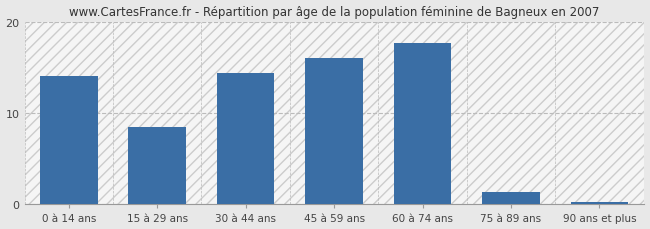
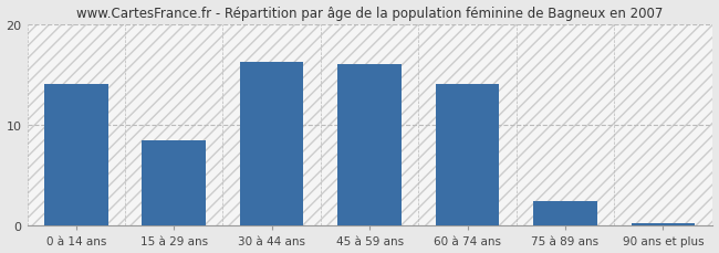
30 à 44 ans: 14.4 -> 16.2
60 à 74 ans: 17.6 -> 14.0
75 à 89 ans: 1.4 -> 2.5
